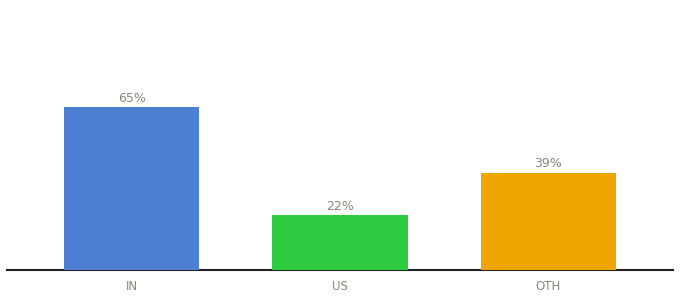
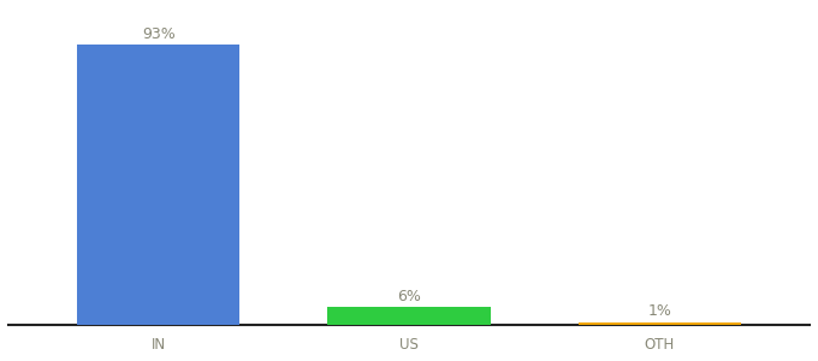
IN: 65% -> 93%
US: 22% -> 6%
OTH: 39% -> 1%
